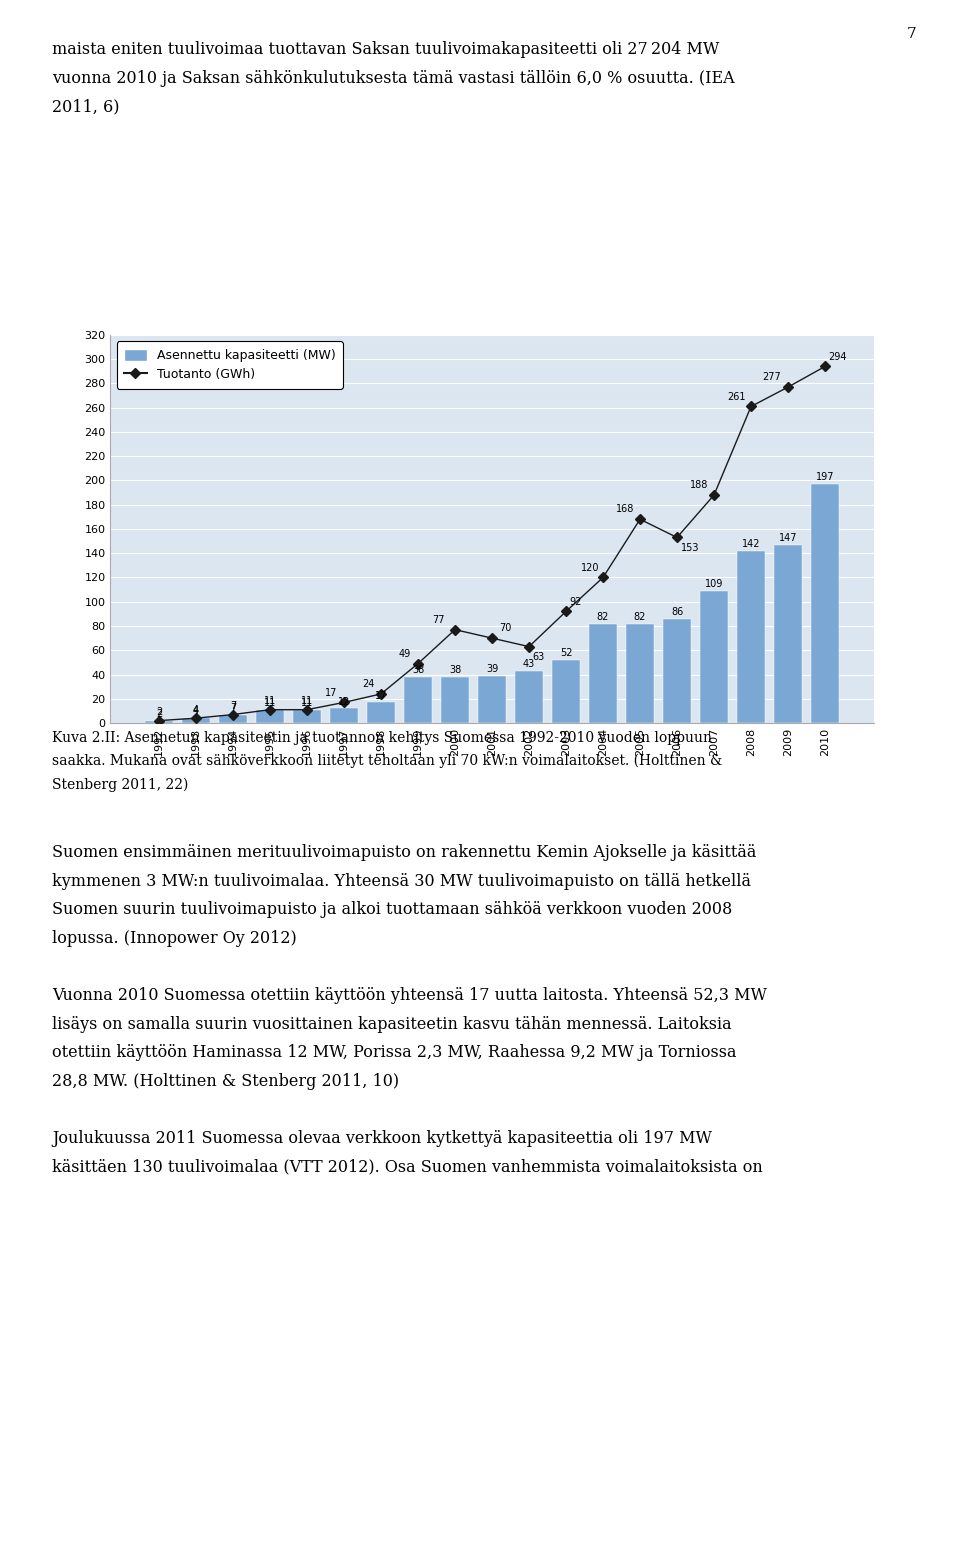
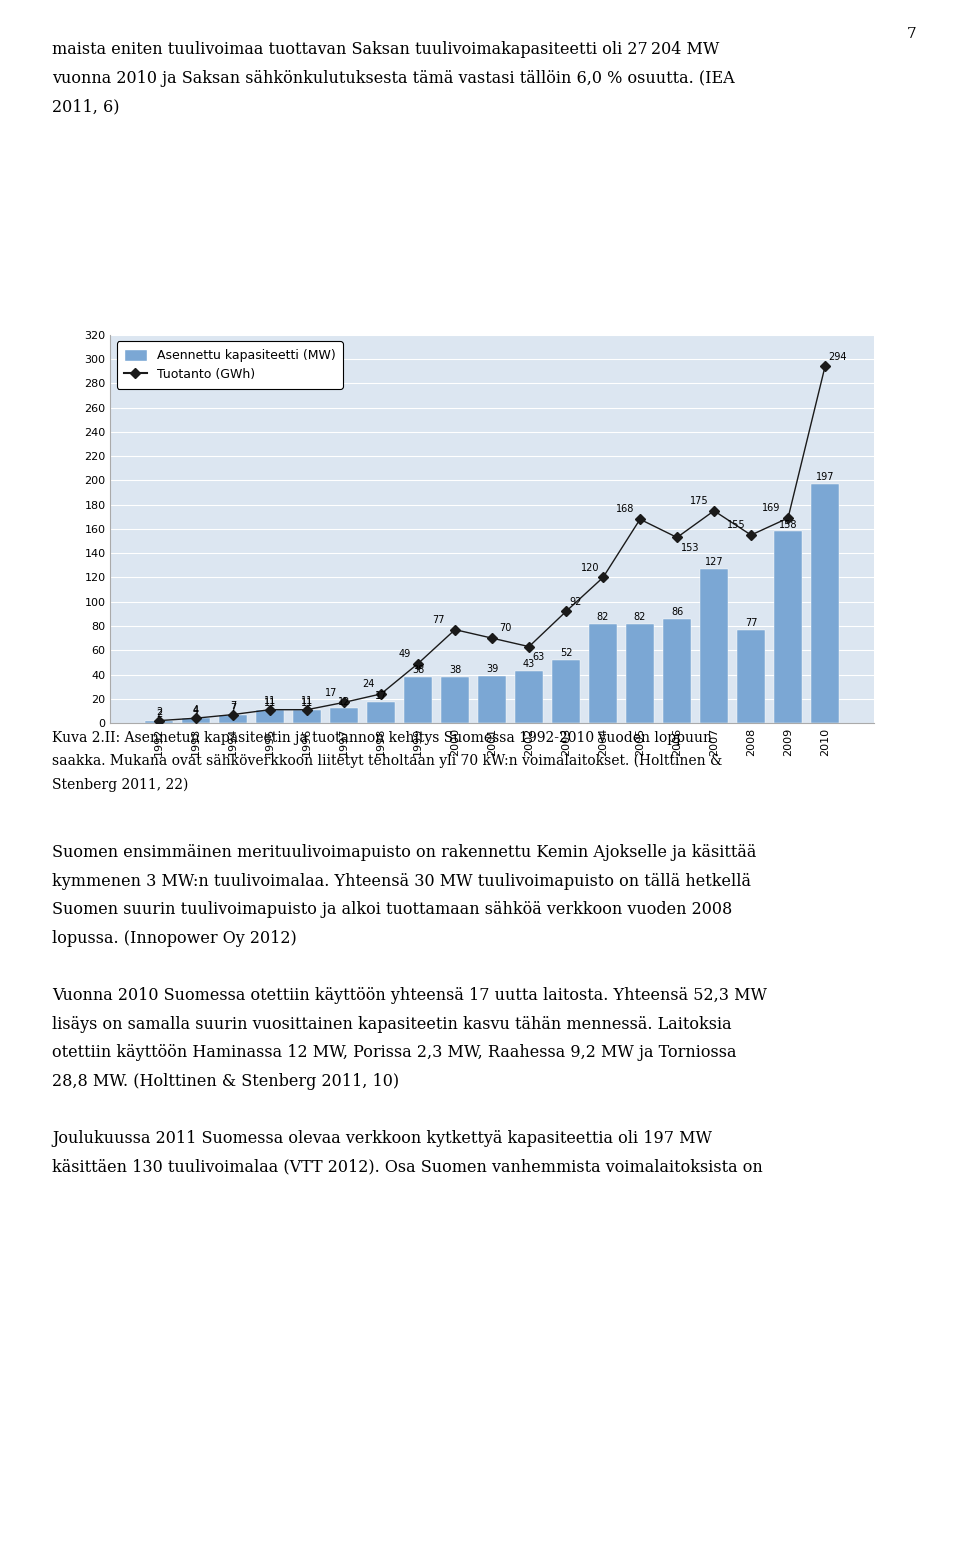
Asennettu kapasiteetti (MW)/2007: 109 -> 127
Tuotanto (GWh)/2007: 188 -> 175
Asennettu kapasiteetti (MW)/2008: 142 -> 77
Tuotanto (GWh)/2008: 261 -> 155
Asennettu kapasiteetti (MW)/2009: 147 -> 158
Tuotanto (GWh)/2009: 277 -> 169
